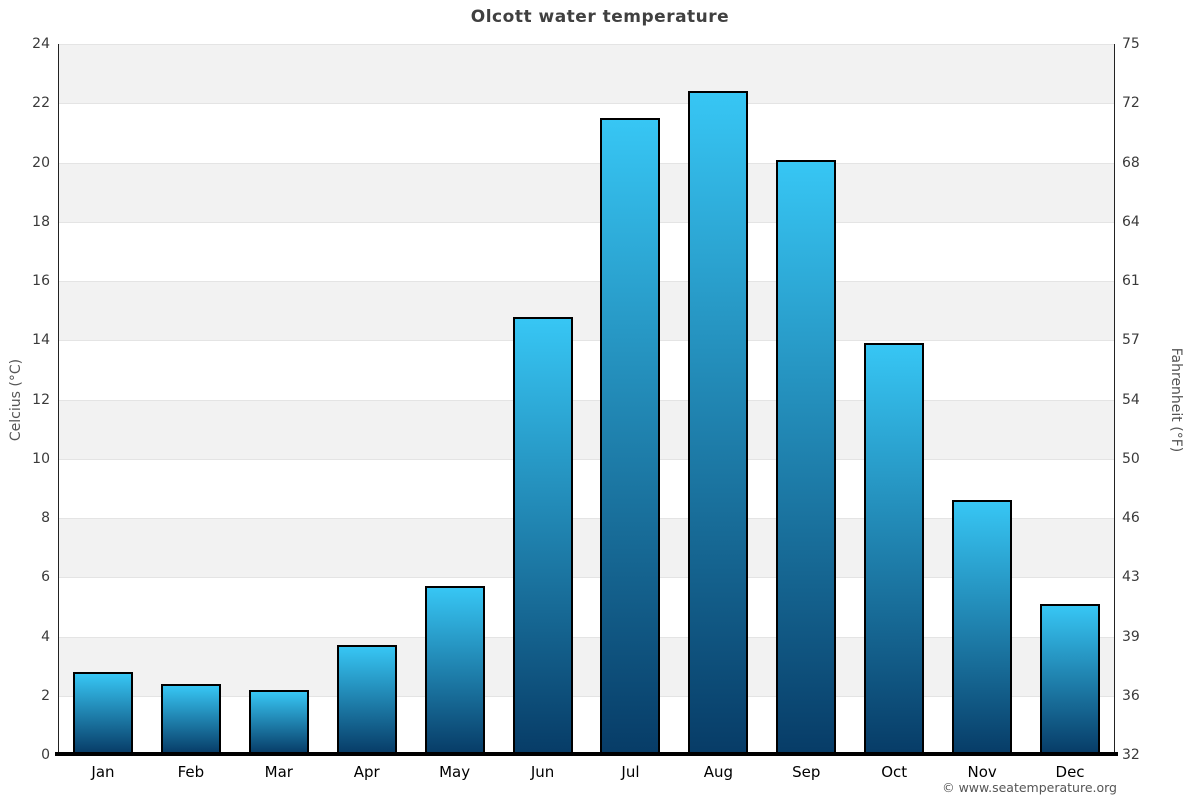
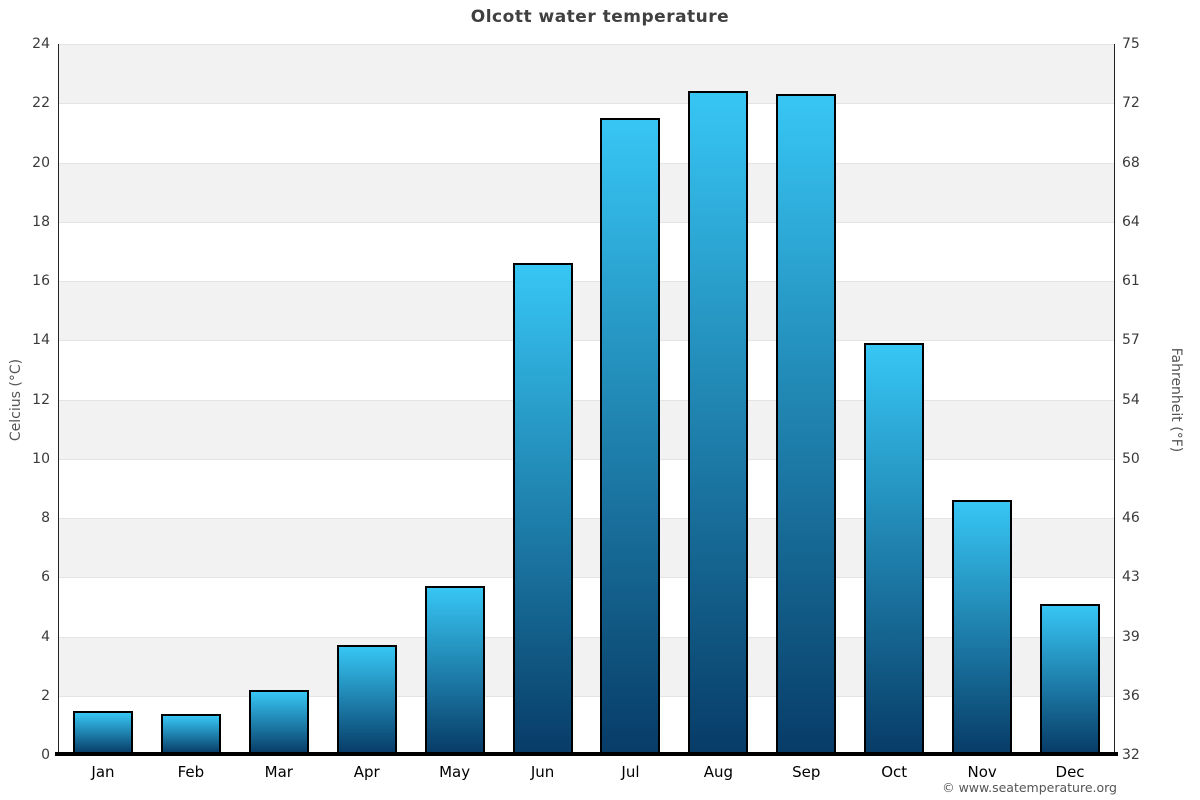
Jan: 2.8 -> 1.5
Feb: 2.4 -> 1.4
Jun: 14.8 -> 16.6
Sep: 20.1 -> 22.3
